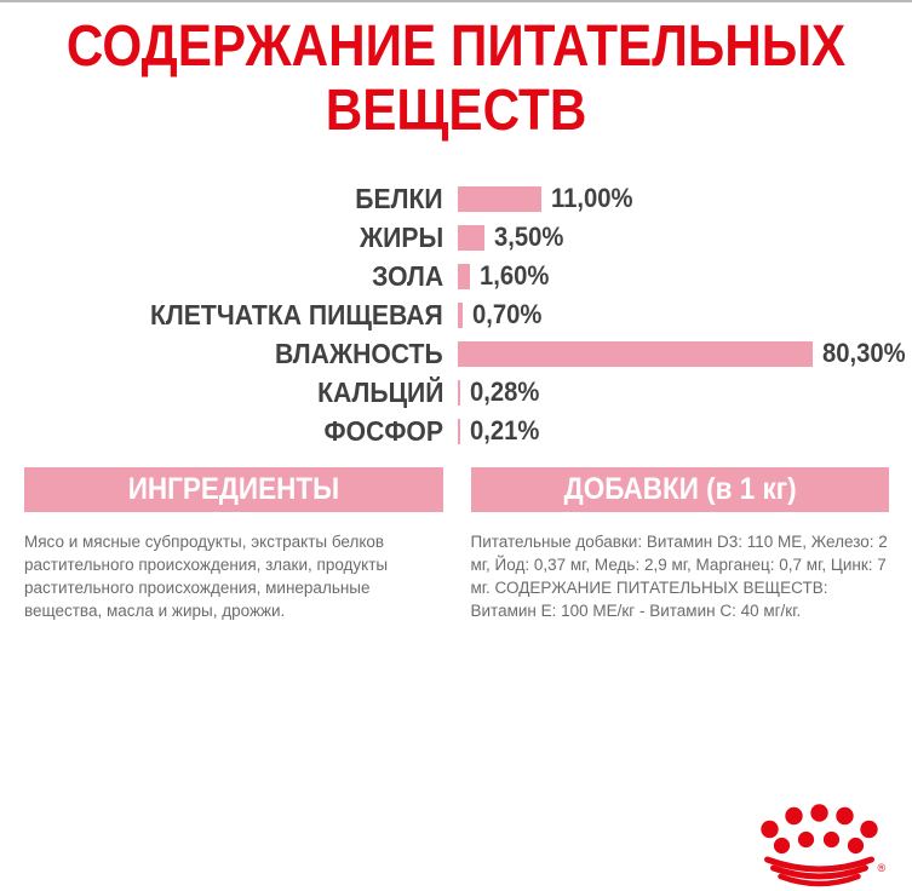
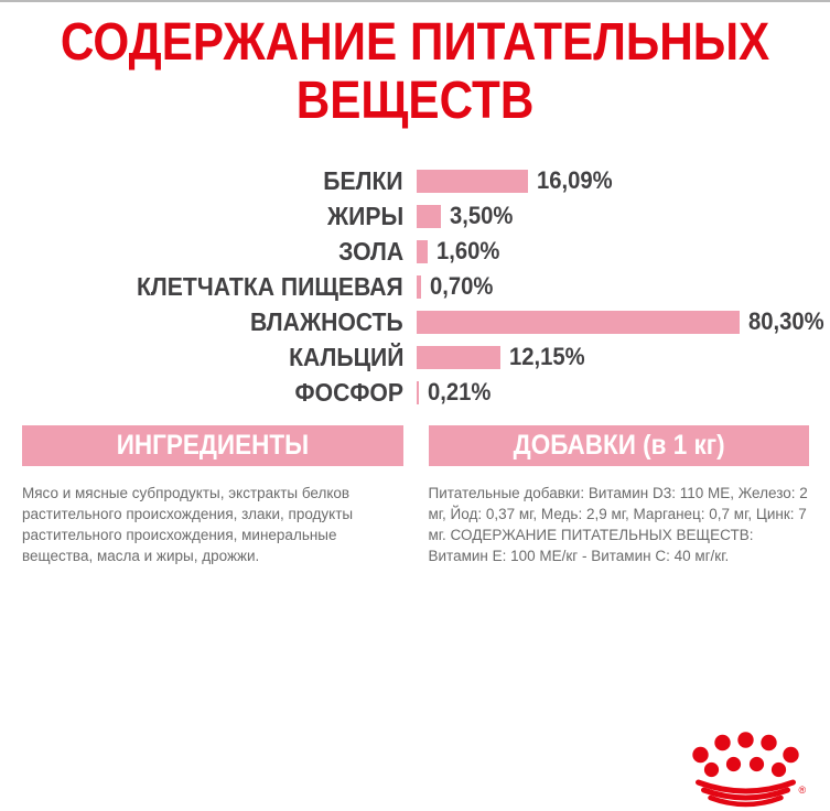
БЕЛКИ: 11,00% -> 16,09%
КАЛЬЦИЙ: 0,28% -> 12,15%
